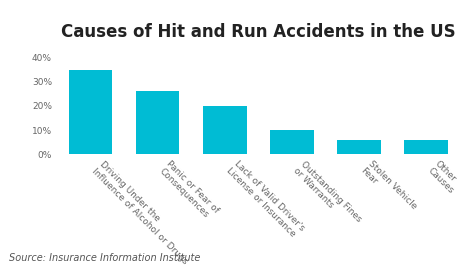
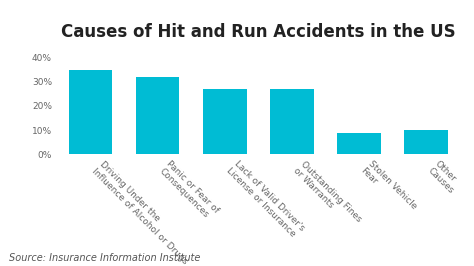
Panic or Fear of Consequences: 26% -> 32%
Lack of Valid Driver's License or Insurance: 20% -> 27%
Outstanding Fines or Warrants: 10% -> 27%
Stolen Vehicle Fear: 6% -> 9%
Other Causes: 6% -> 10%
